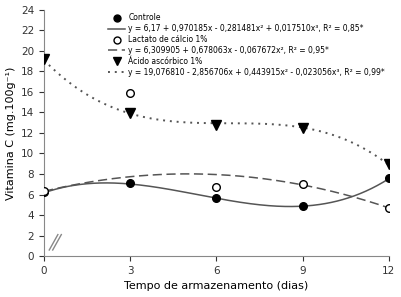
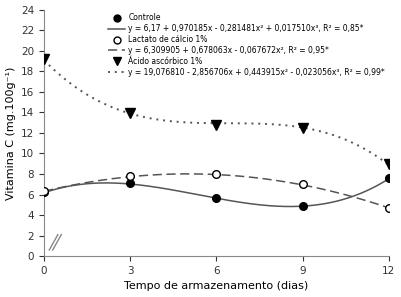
Lactato de cálcio 1%/3: 15.9 -> 7.8
Lactato de cálcio 1%/6: 6.7 -> 8.0
